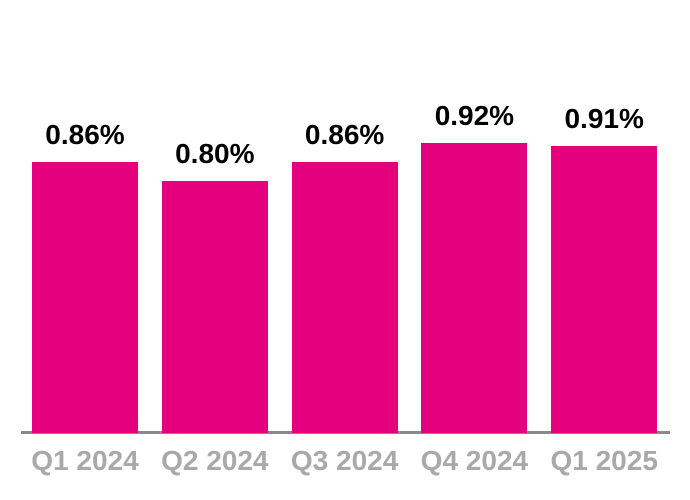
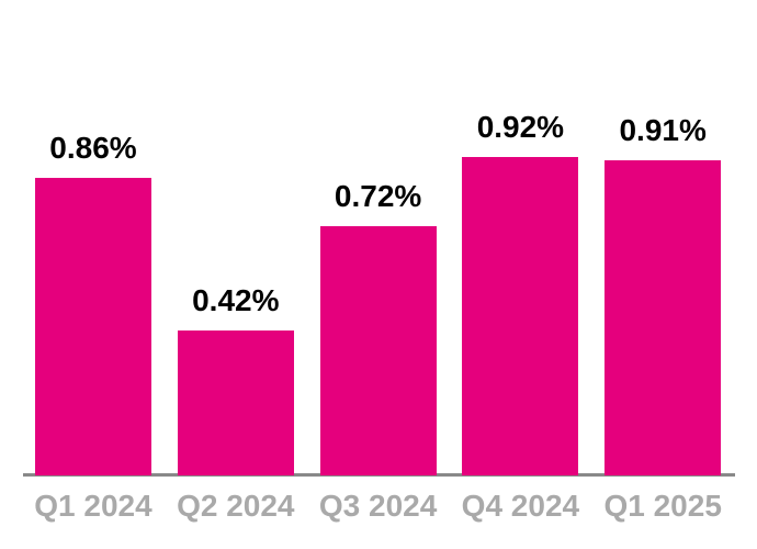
Q2 2024: 0.80% -> 0.42%
Q3 2024: 0.86% -> 0.72%
